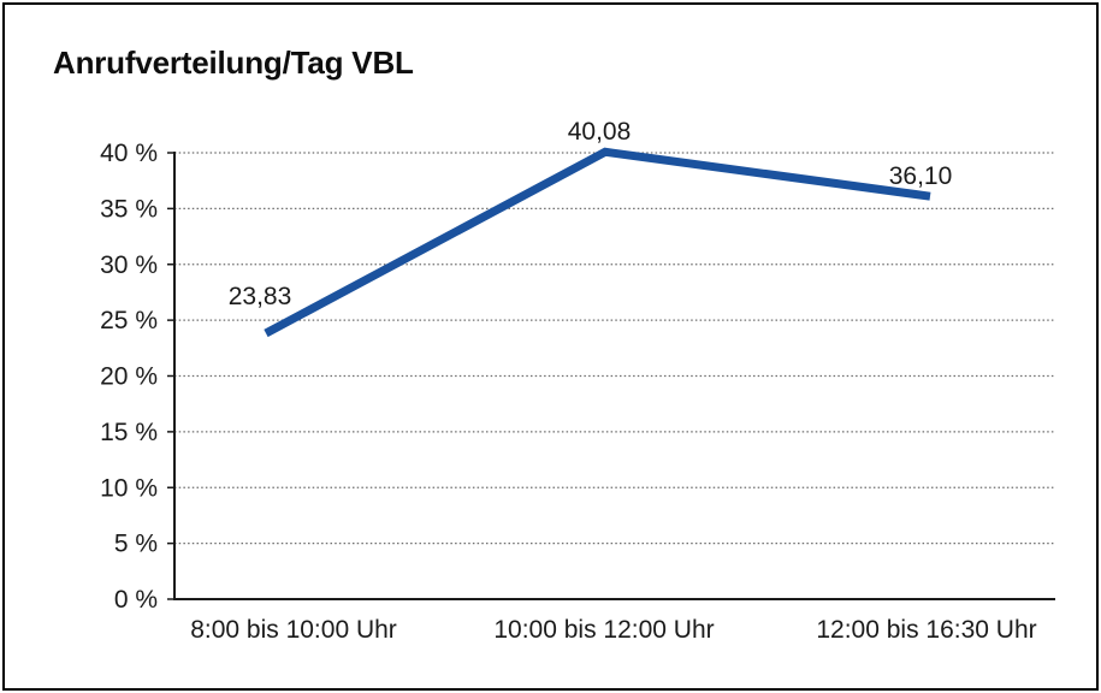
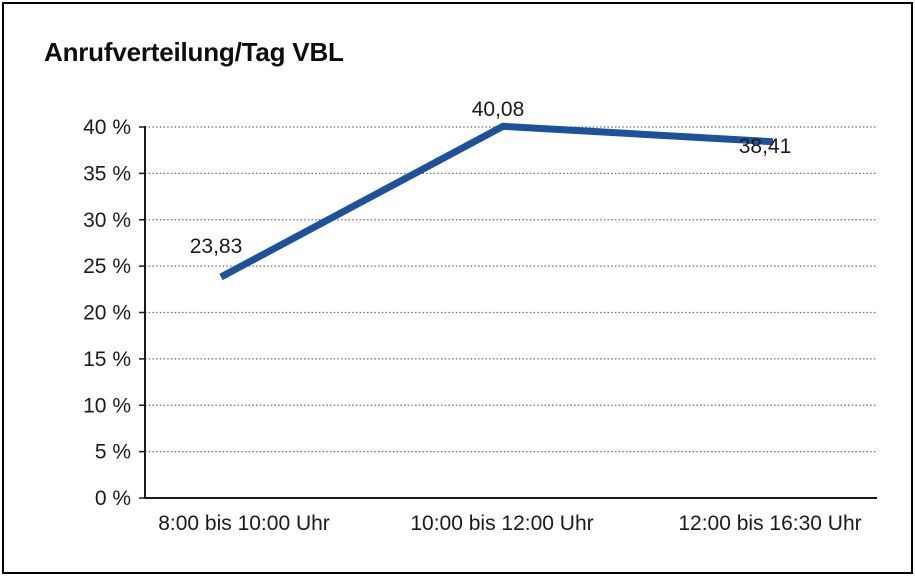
12:00 bis 16:30 Uhr: 36,10 -> 38,41
